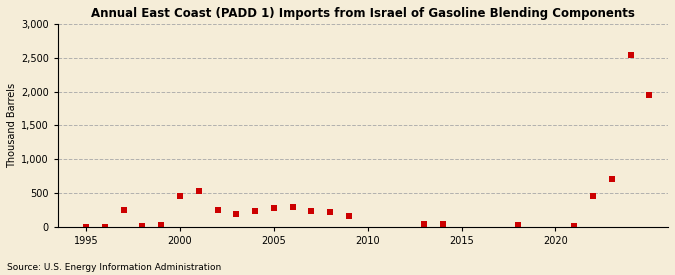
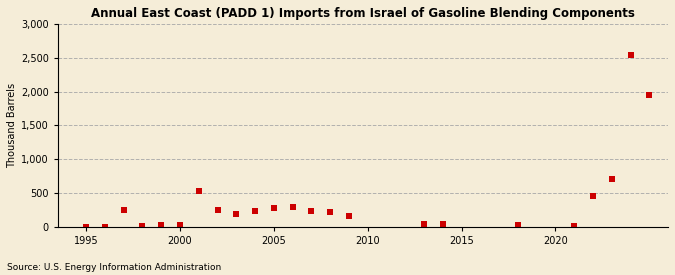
2000: 460 -> 40
